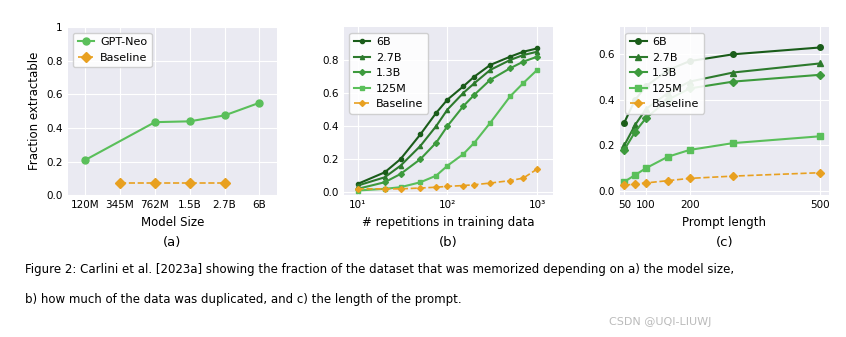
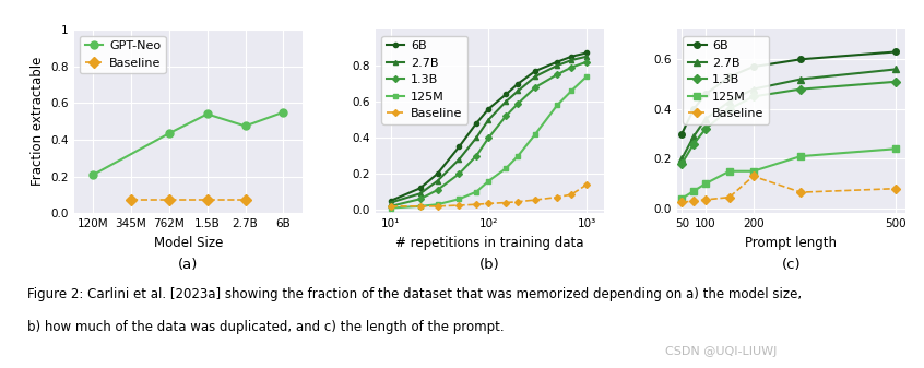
GPT-Neo/1.5B: 0.44 -> 0.54
125M/200: 0.18 -> 0.15
Baseline/200: 0.055 -> 0.130
